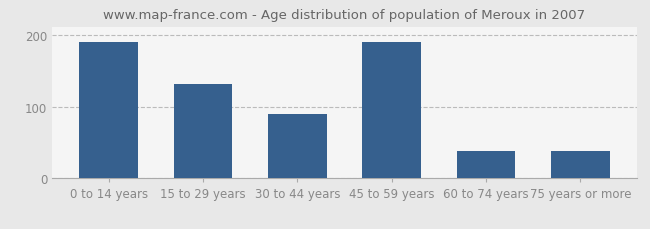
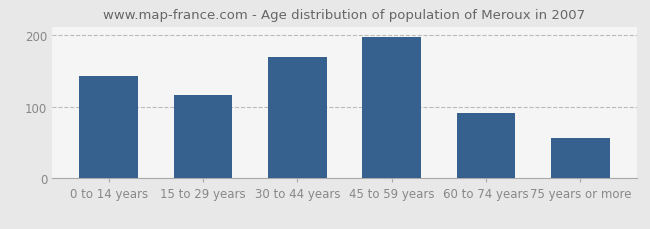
0 to 14 years: 190 -> 143
15 to 29 years: 132 -> 116
30 to 44 years: 90 -> 170
45 to 59 years: 190 -> 198
60 to 74 years: 38 -> 92
75 years or more: 38 -> 57
